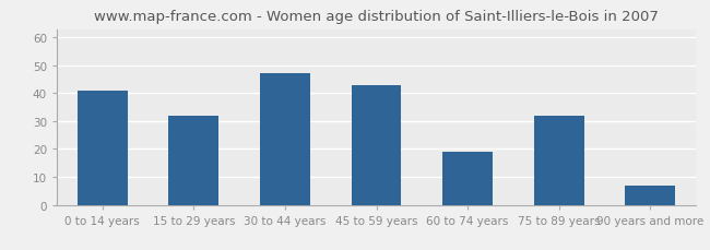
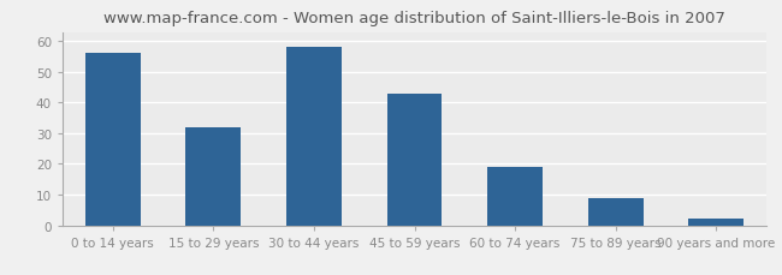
0 to 14 years: 41 -> 56
30 to 44 years: 47 -> 58
75 to 89 years: 32 -> 9
90 years and more: 7 -> 2
